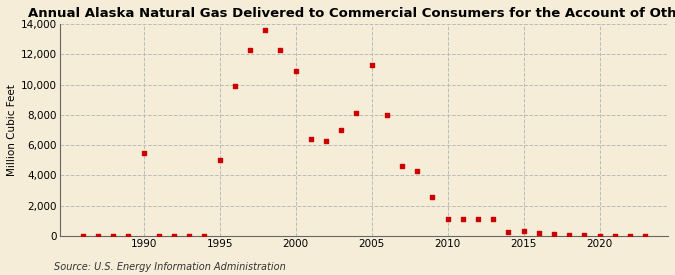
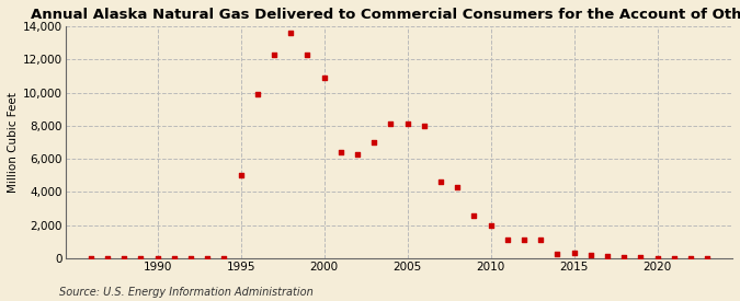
1990: 5,500 -> 0
2005: 11,300 -> 8,100
2010: 1,100 -> 2,000
